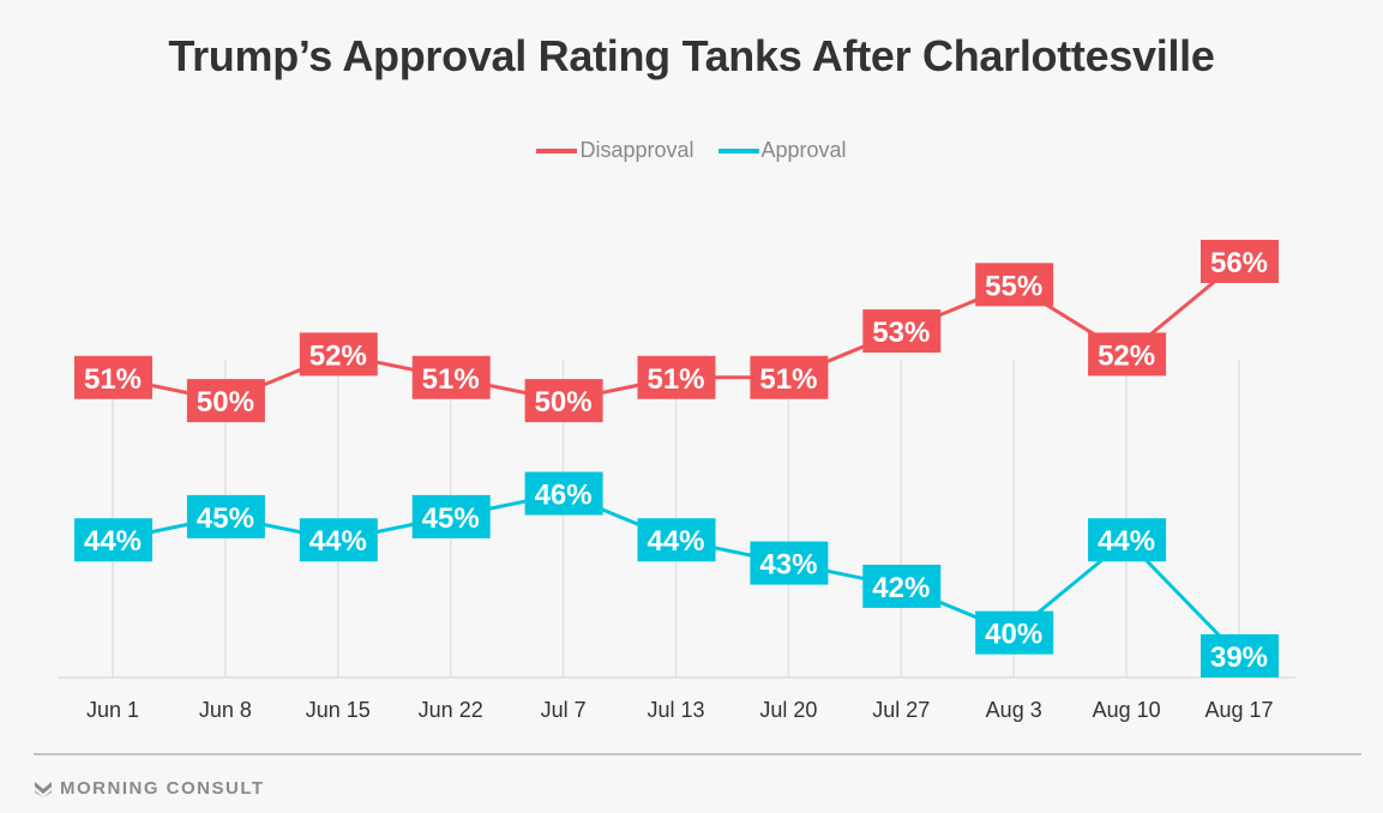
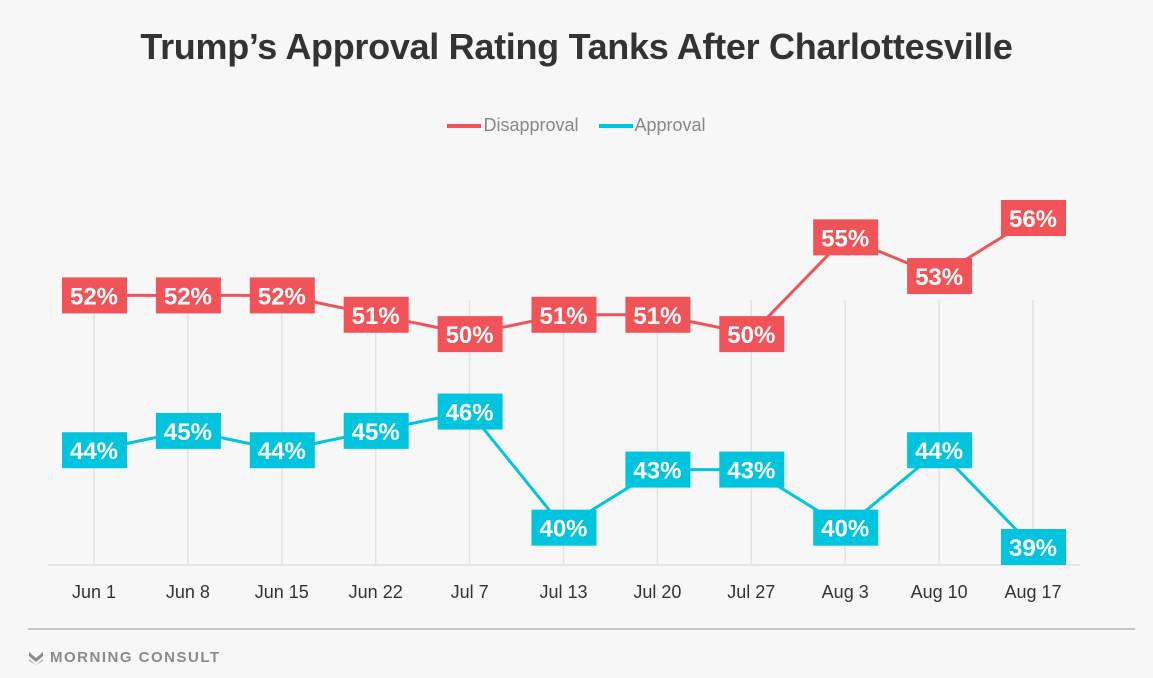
Disapproval/Jun 1: 51% -> 52%
Disapproval/Jun 8: 50% -> 52%
Approval/Jul 13: 44% -> 40%
Disapproval/Jul 27: 53% -> 50%
Approval/Jul 27: 42% -> 43%
Disapproval/Aug 10: 52% -> 53%
